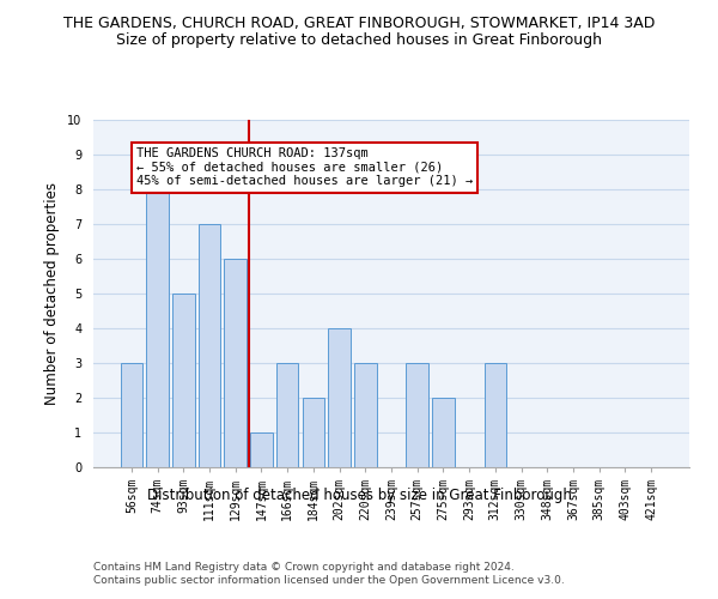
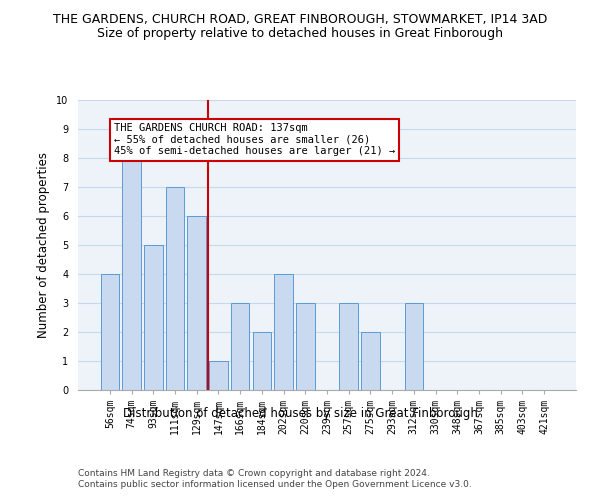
56sqm: 3 -> 4
